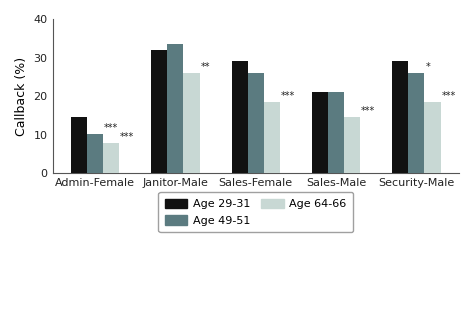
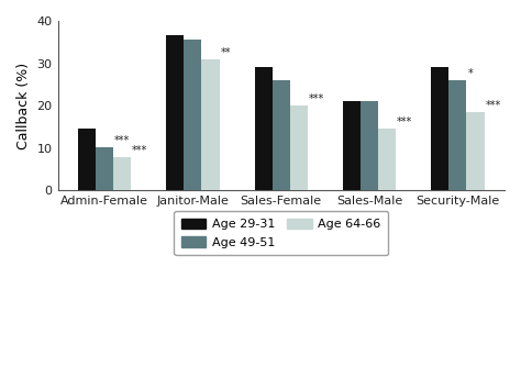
Age 29-31/Janitor-Male: 32.0 -> 36.5
Age 49-51/Janitor-Male: 33.5 -> 35.5
Age 64-66/Janitor-Male: 26.0 -> 31.0
Age 64-66/Sales-Female: 18.5 -> 20.0
